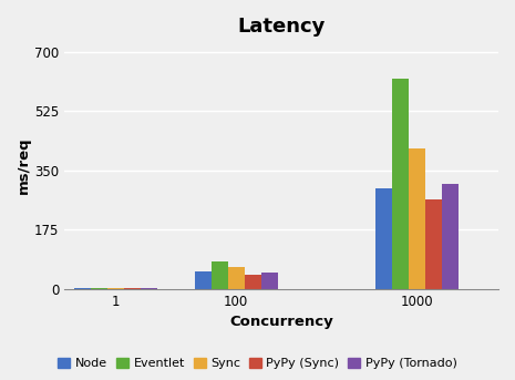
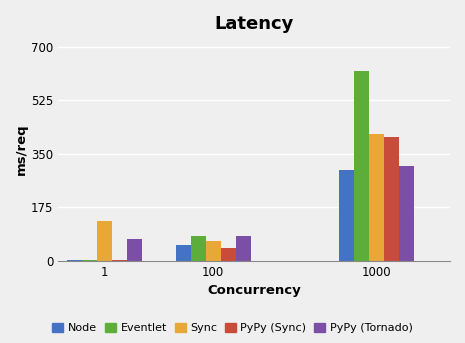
Sync/1: 1 -> 130
PyPy (Tornado)/1: 1 -> 70
PyPy (Tornado)/100: 48 -> 80
PyPy (Sync)/1000: 265 -> 405
